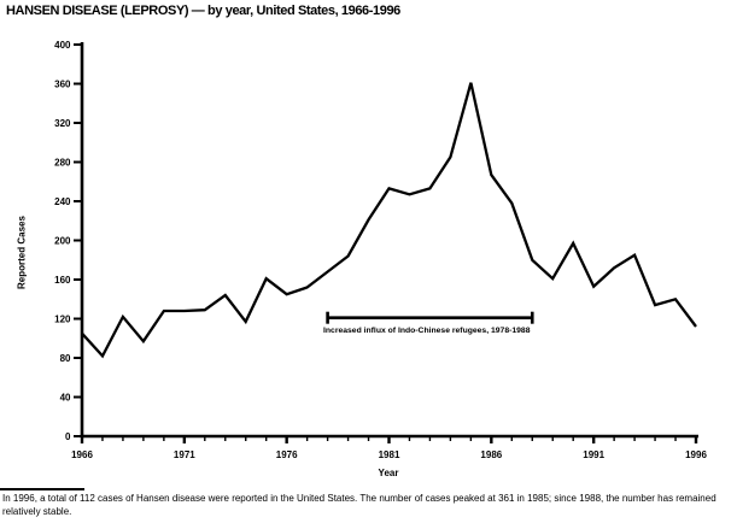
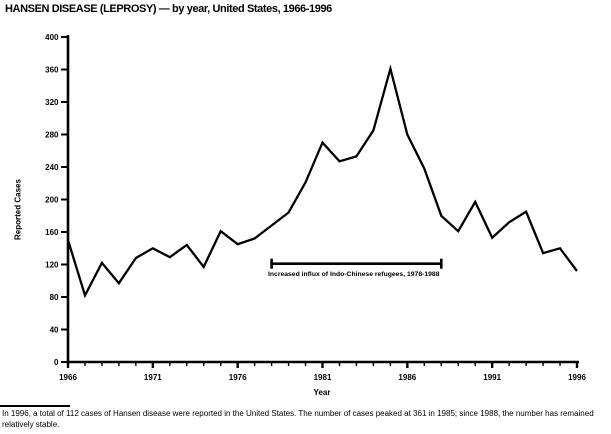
1966: 100 -> 150
1971: 130 -> 140
1981: 250 -> 270
1986: 270 -> 280
